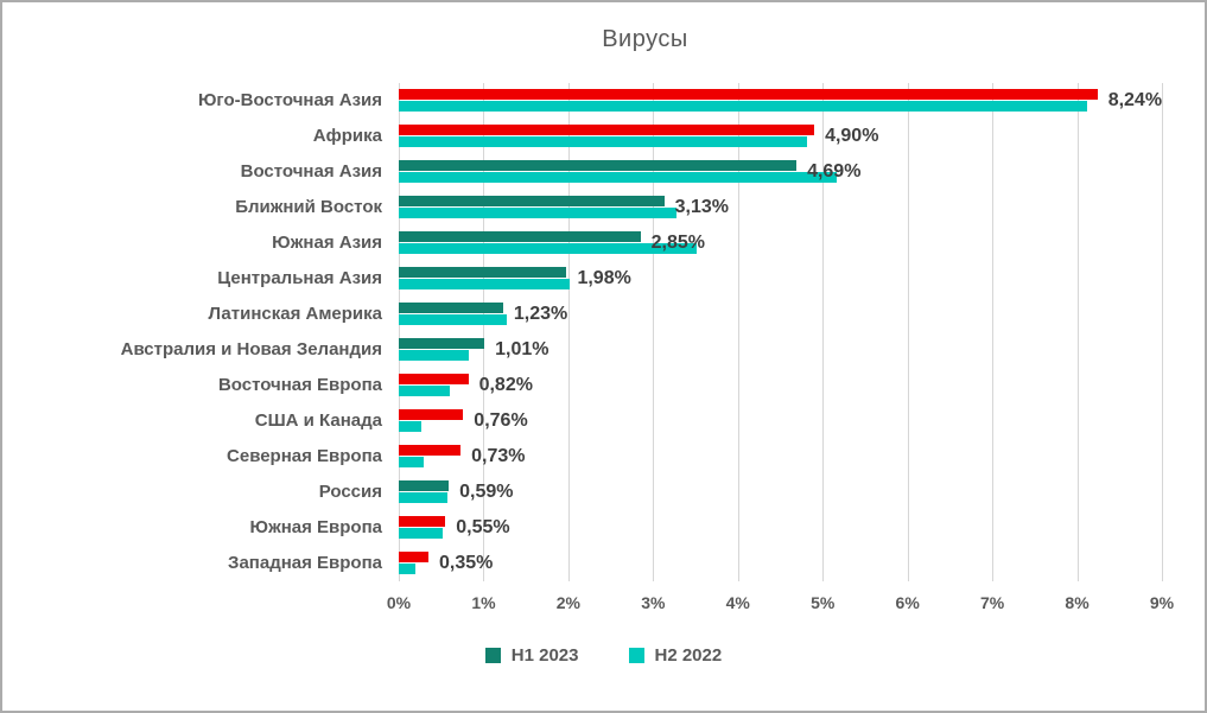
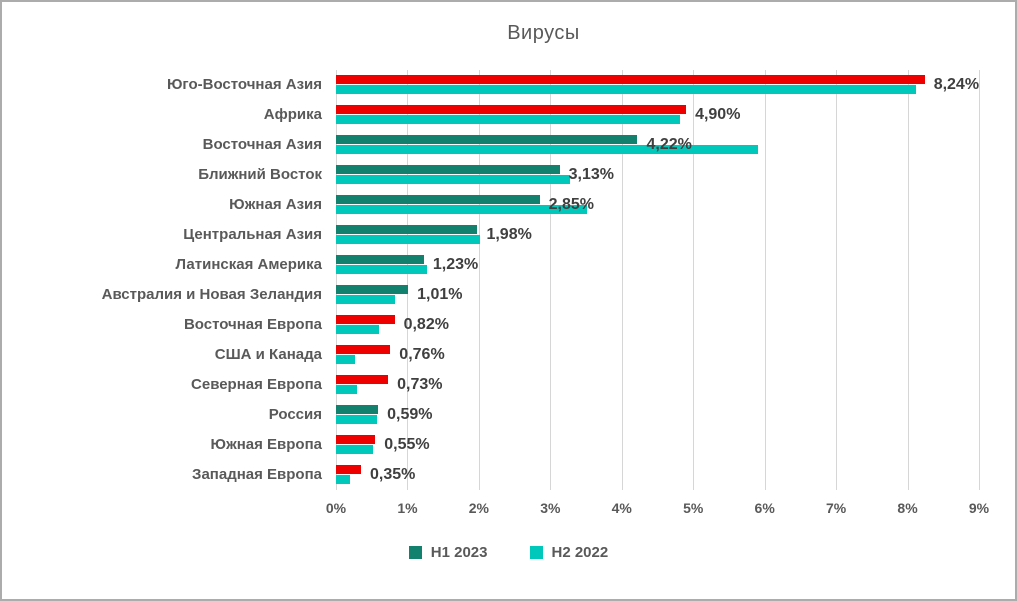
H1 2023/Восточная Азия: 4,69% -> 4,22%
H2 2022/Восточная Азия: 5.2% -> 5.9%
